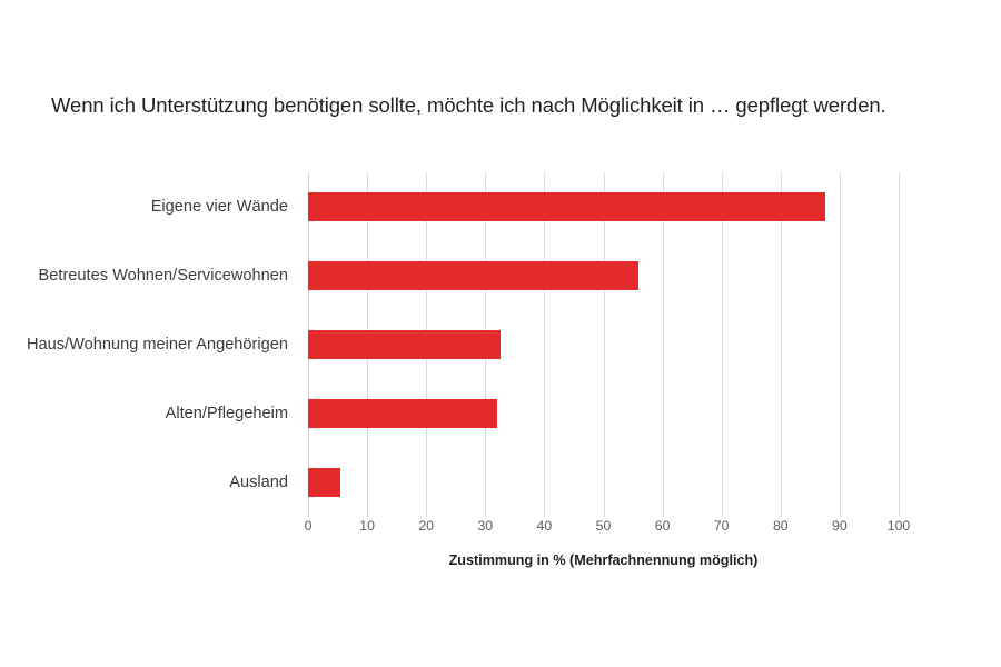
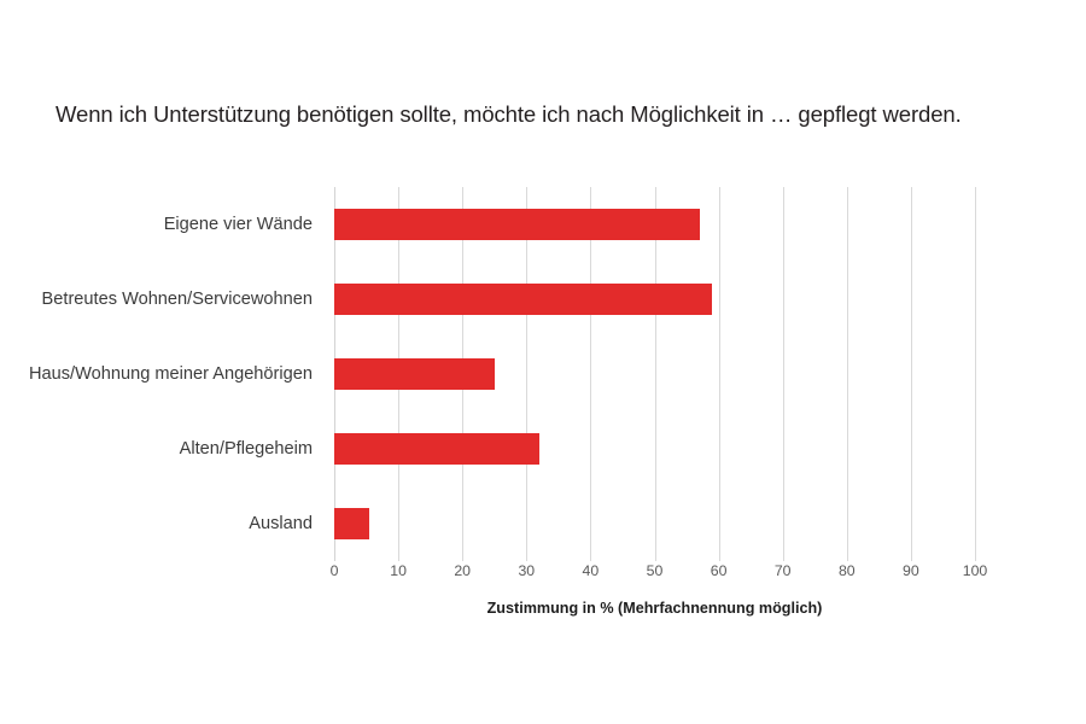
Eigene vier Wände: 88 -> 57
Betreutes Wohnen/Servicewohnen: 56 -> 59
Haus/Wohnung meiner Angehörigen: 32 -> 25
